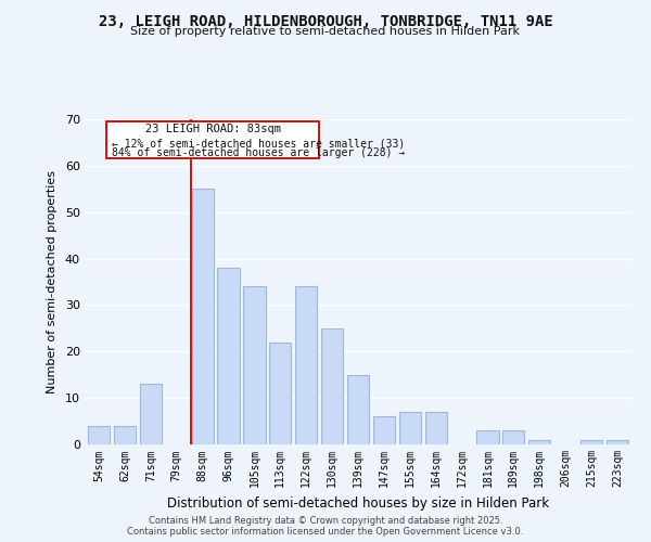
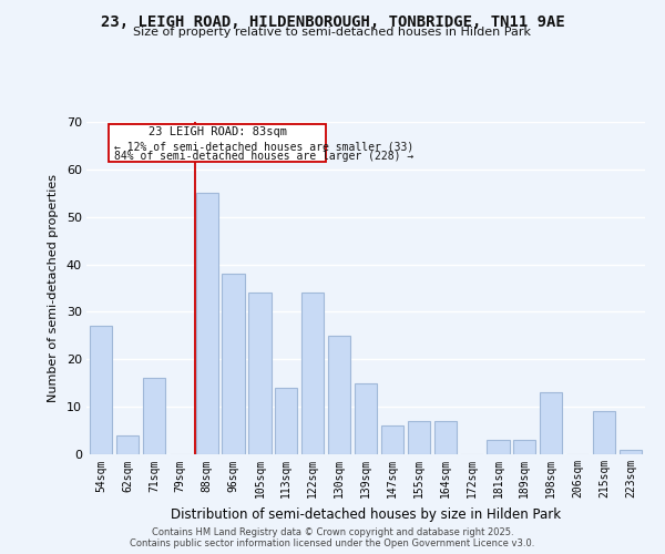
54sqm: 4 -> 27
71sqm: 13 -> 16
113sqm: 22 -> 14
198sqm: 1 -> 13
215sqm: 1 -> 9
